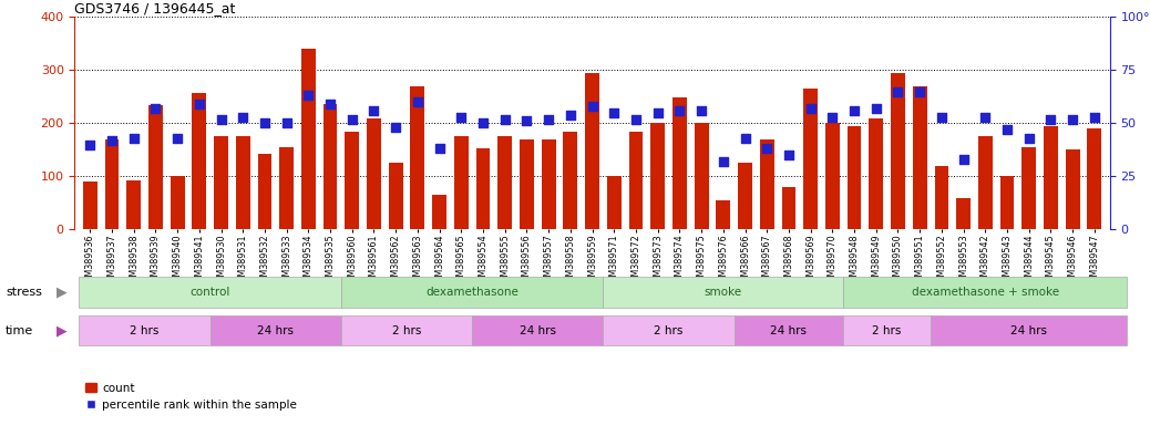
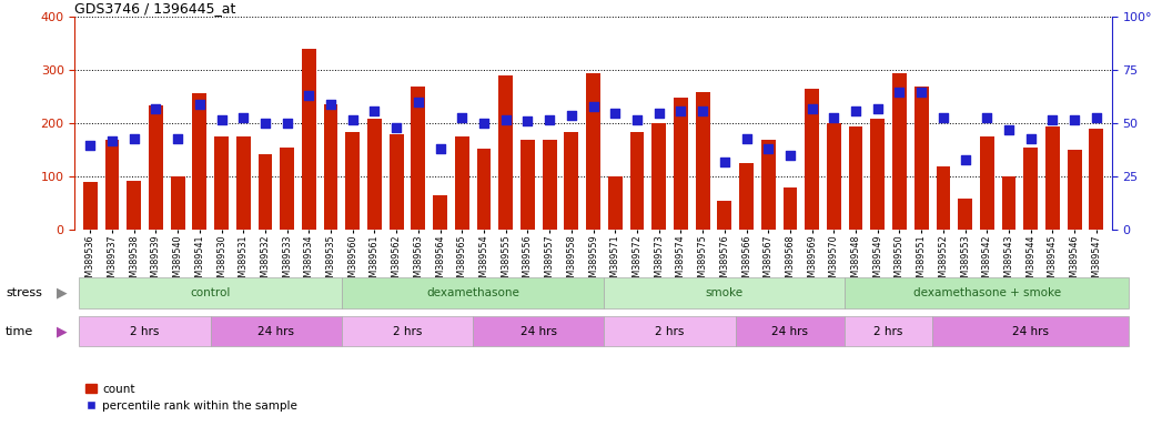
count/GSM389562: 125 -> 180
count/GSM389555: 175 -> 290
count/GSM389575: 200 -> 260
